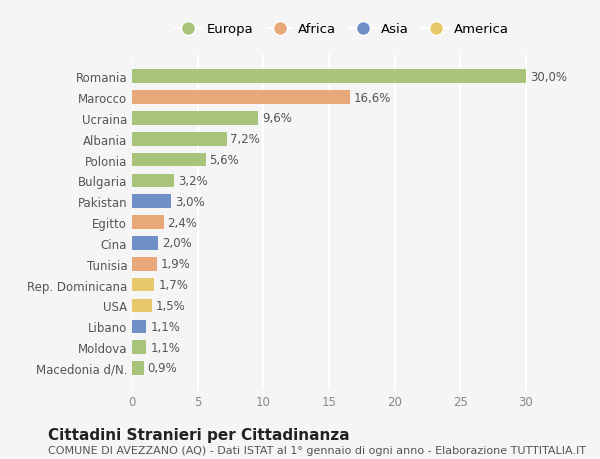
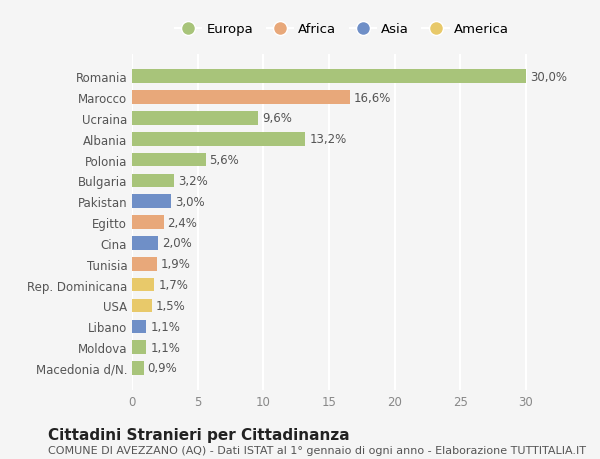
Albania: 7,2% -> 13,2%
